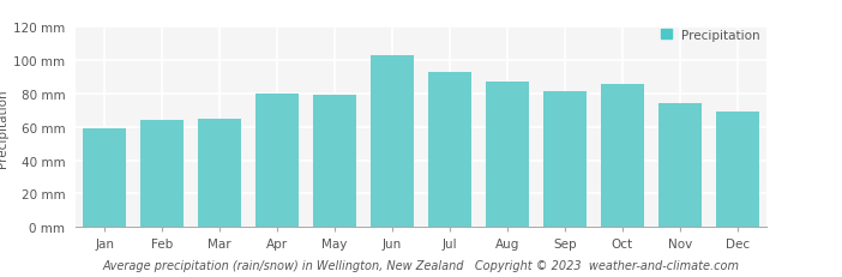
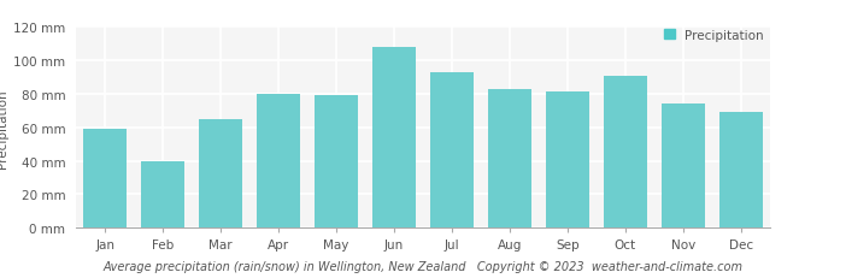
Feb: 64 mm -> 40 mm
Jun: 103 mm -> 108 mm
Aug: 87 mm -> 83 mm
Oct: 86 mm -> 91 mm
